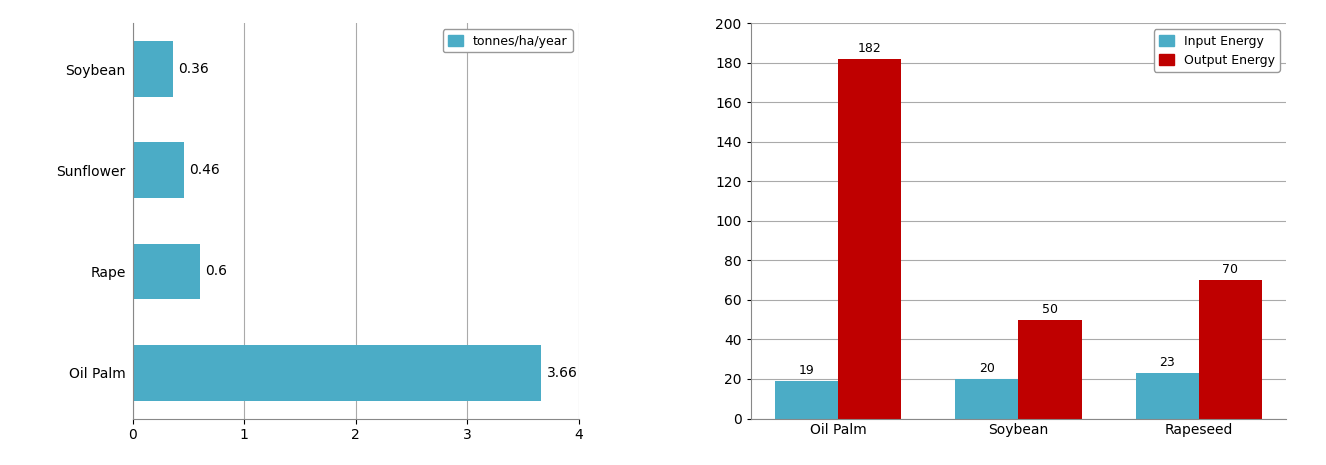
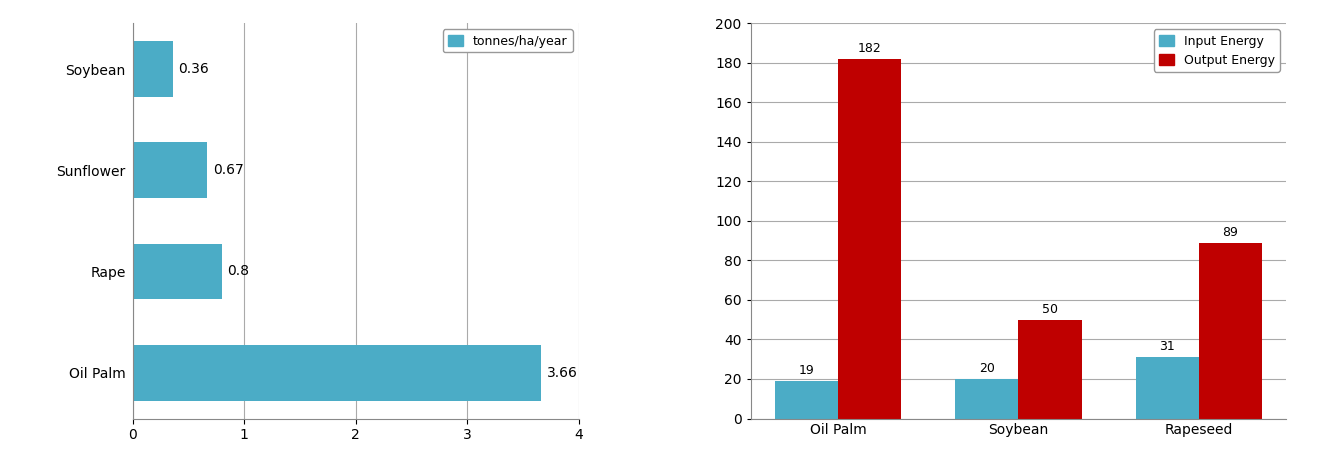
Sunflower: 0.46 -> 0.67
Rape: 0.6 -> 0.8
Input Energy/Rapeseed: 23 -> 31
Output Energy/Rapeseed: 70 -> 89
